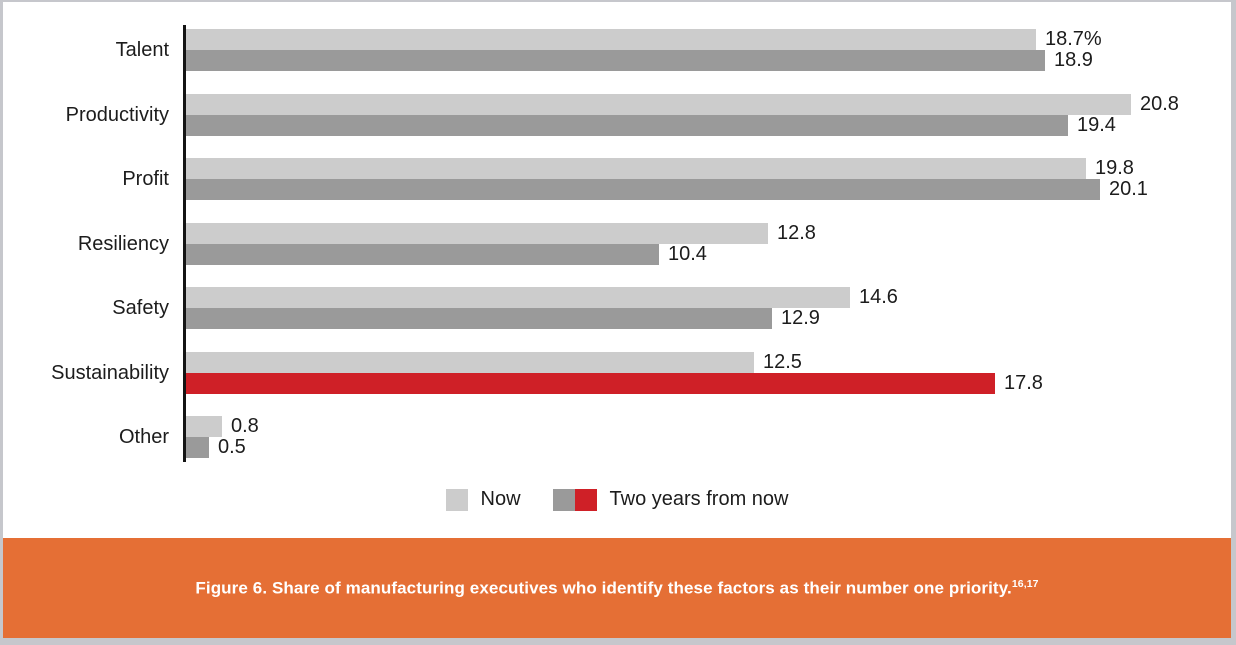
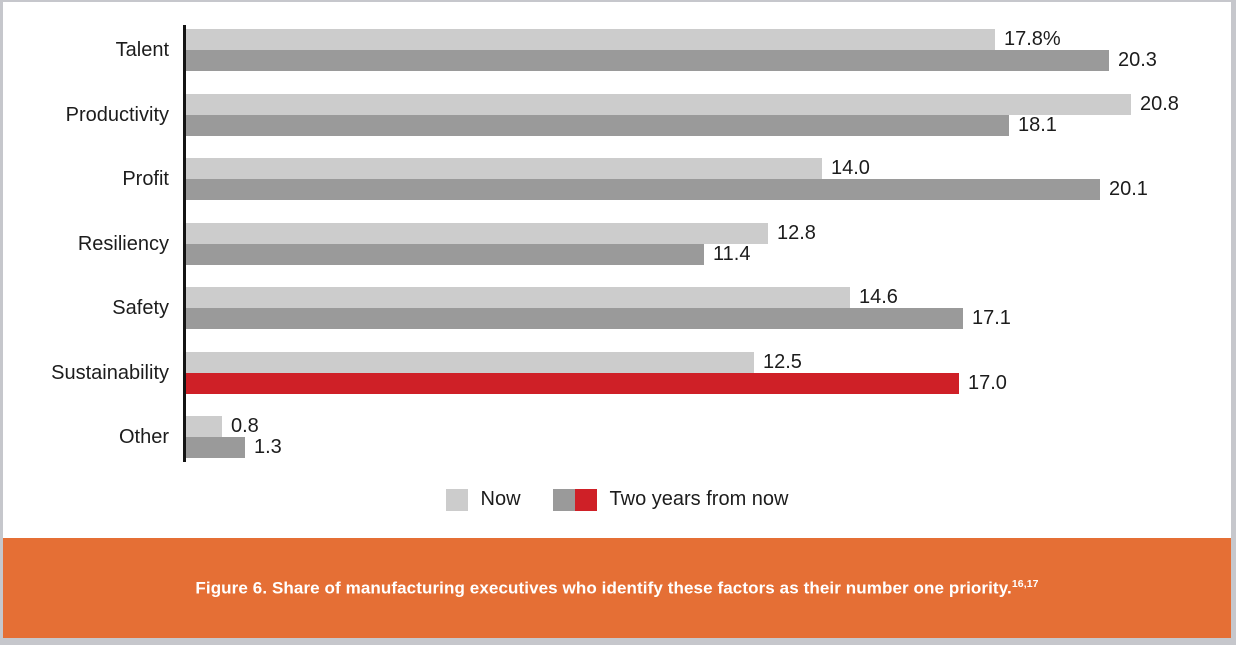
Now/Talent: 18.7% -> 17.8%
Two years from now/Talent: 18.9 -> 20.3
Two years from now/Productivity: 19.4 -> 18.1
Now/Profit: 19.8 -> 14.0
Two years from now/Resiliency: 10.4 -> 11.4
Two years from now/Safety: 12.9 -> 17.1
Two years from now/Sustainability: 17.8 -> 17.0
Two years from now/Other: 0.5 -> 1.3
